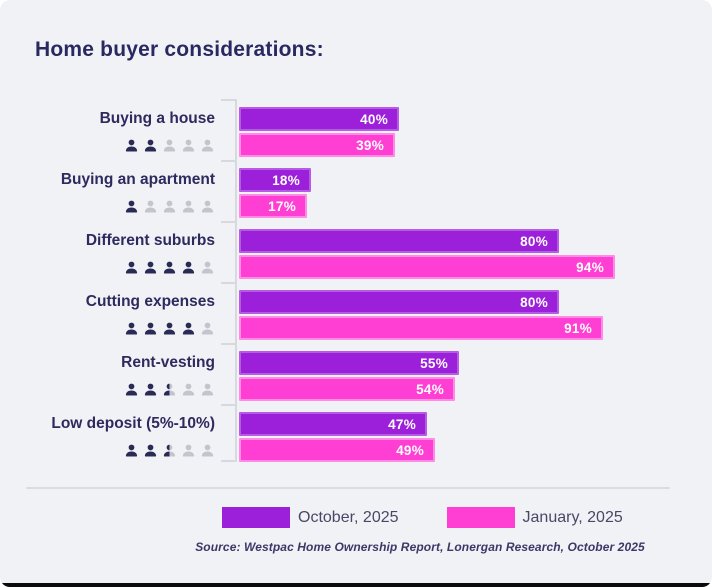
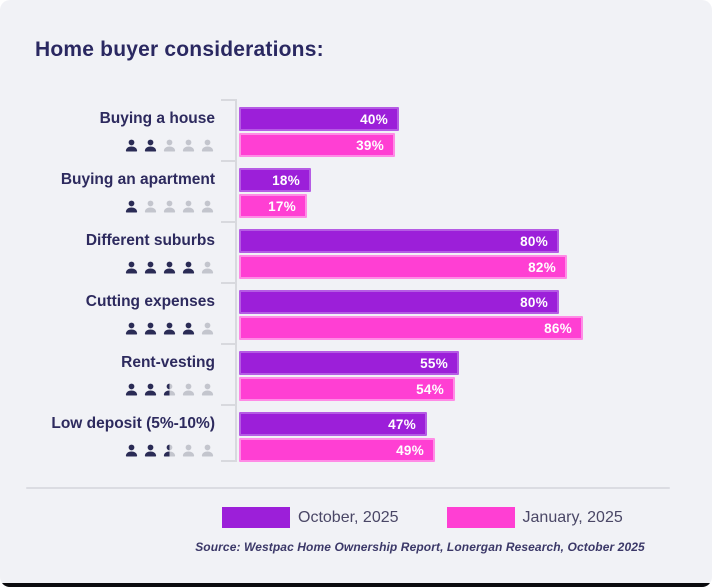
January, 2025/Different suburbs: 94% -> 82%
January, 2025/Cutting expenses: 91% -> 86%
